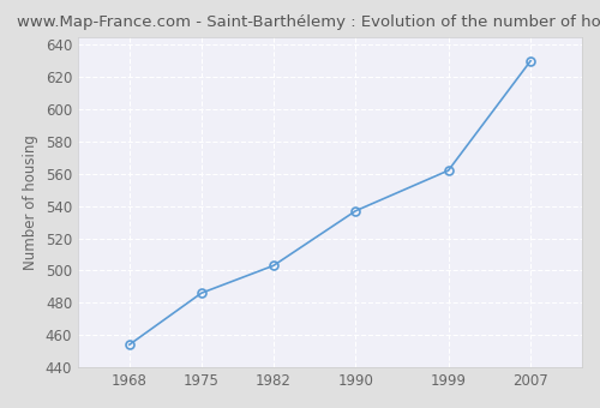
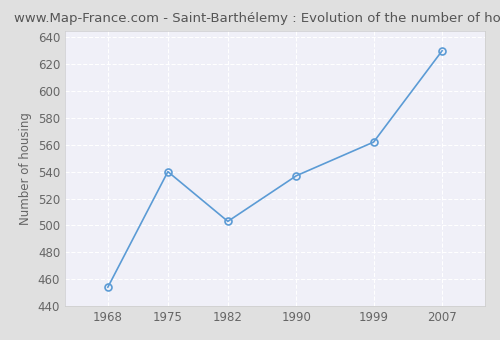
1975: 486 -> 540
